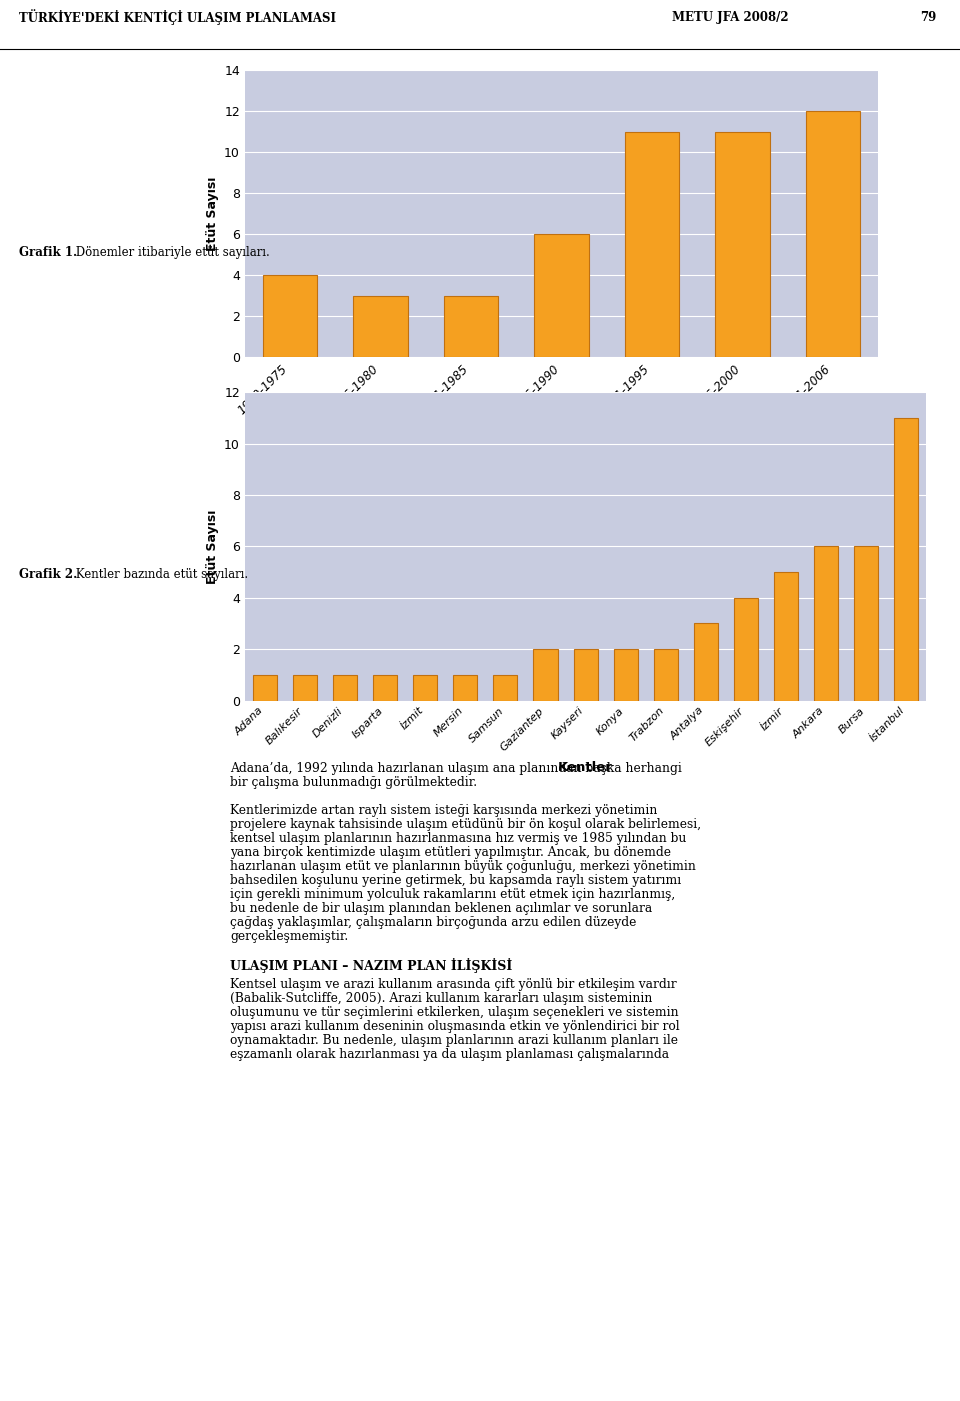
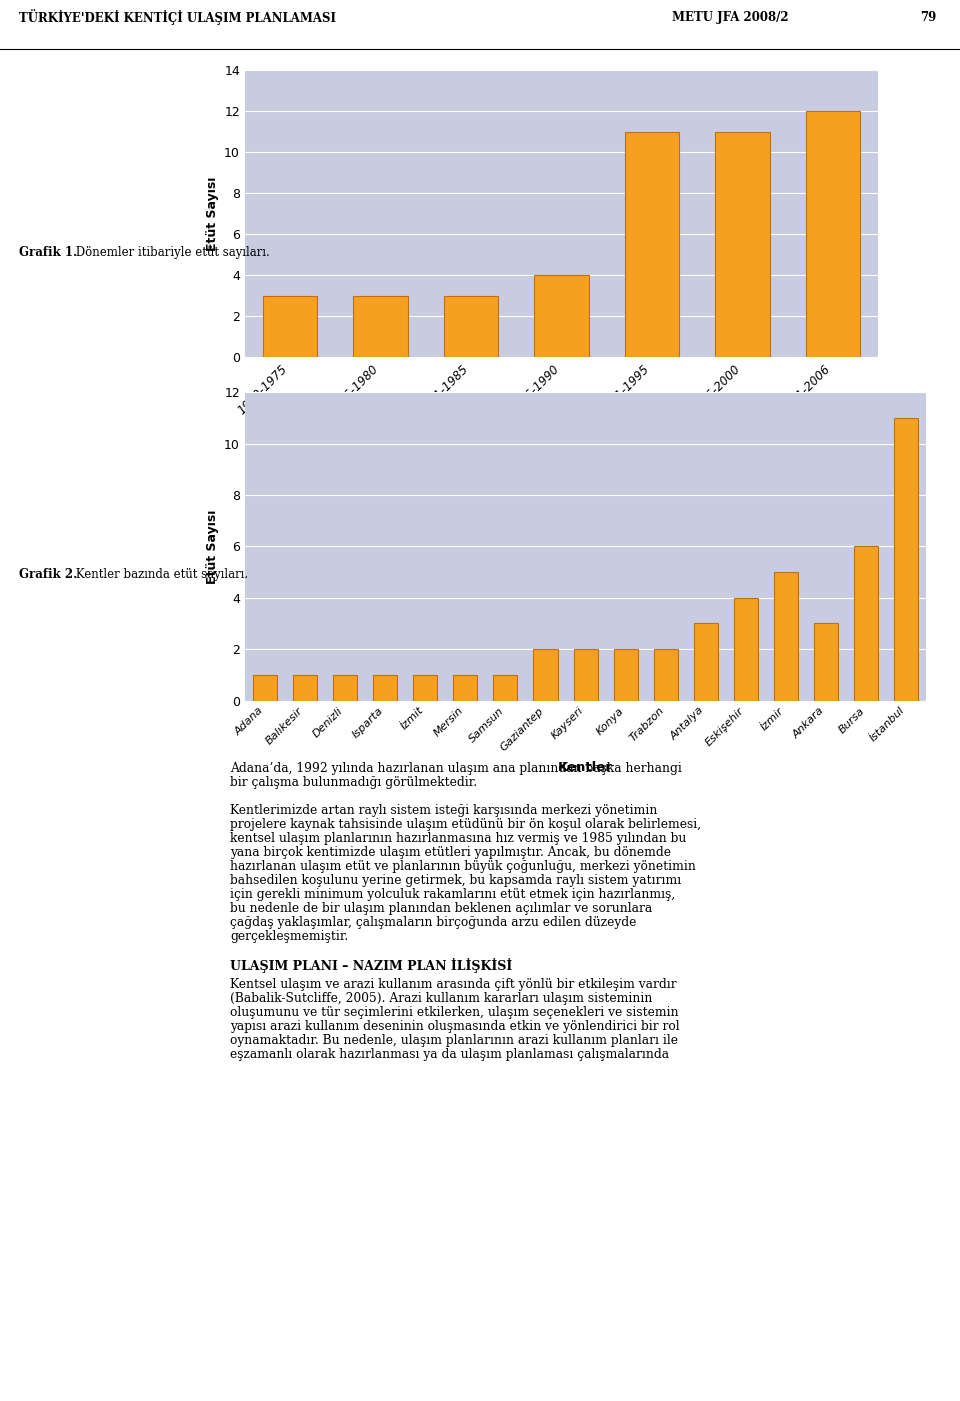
1970-1975: 4 -> 3
1986-1990: 6 -> 4
Ankara: 6 -> 3
